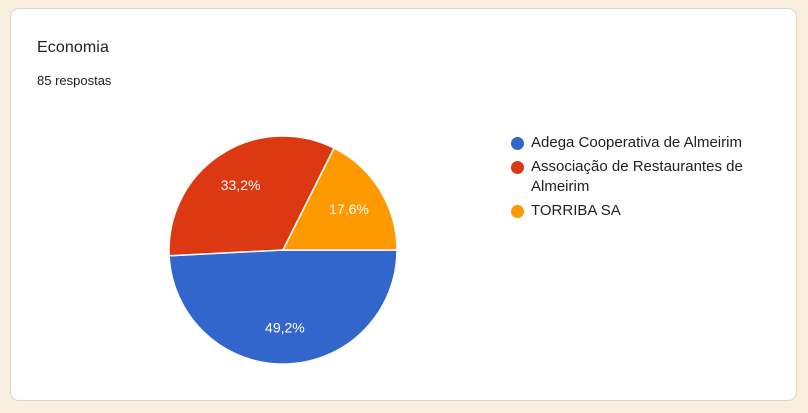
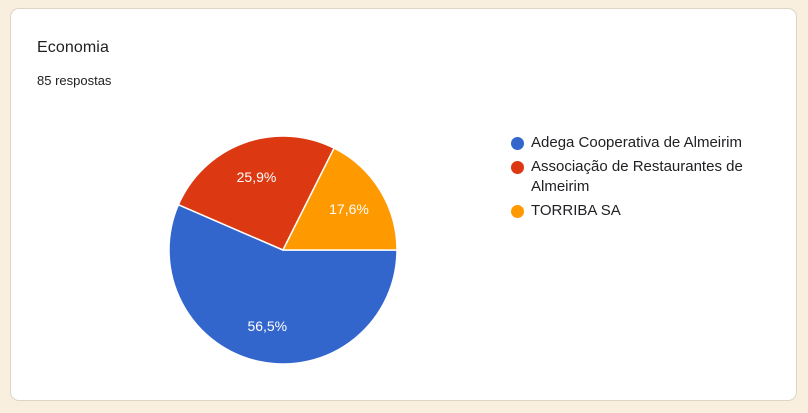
Adega Cooperativa de Almeirim: 49,2% -> 56,5%
Associação de Restaurantes de Almeirim: 33,2% -> 25,9%
